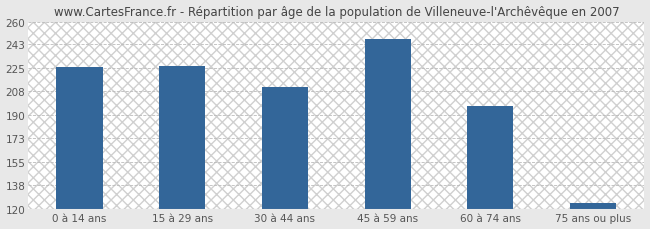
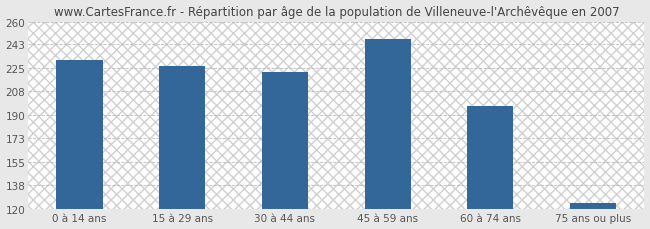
0 à 14 ans: 226 -> 231
30 à 44 ans: 211 -> 222
